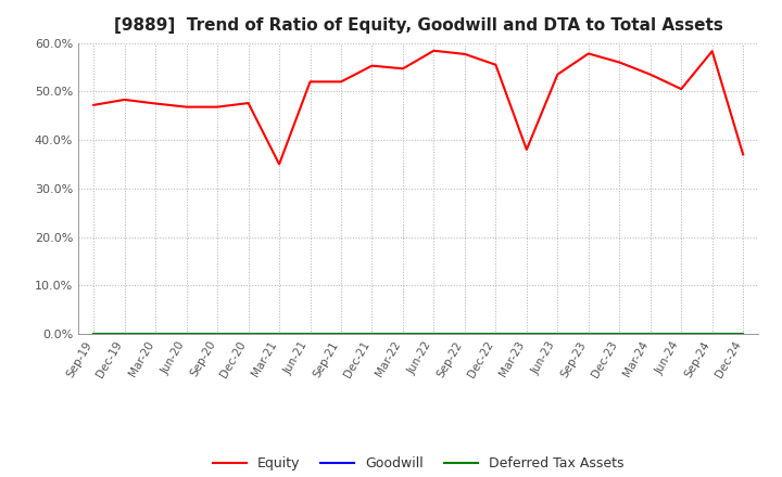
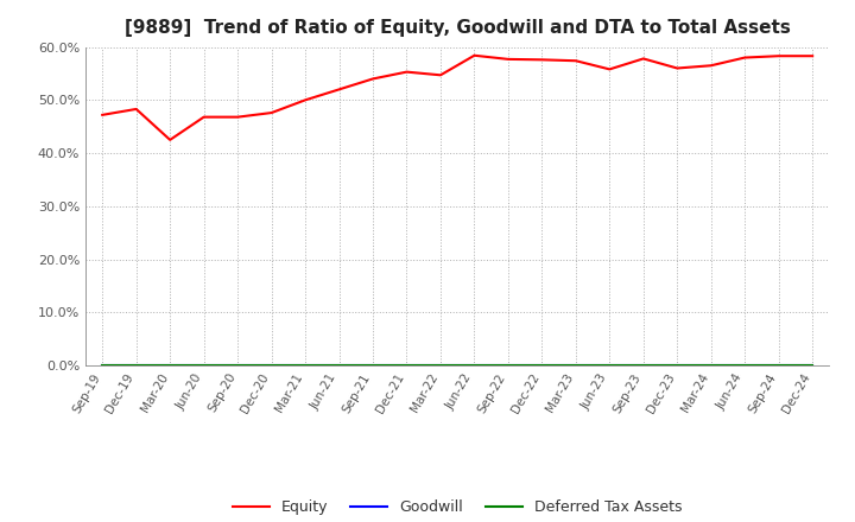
Equity/Mar-20: 47.5% -> 42.5%
Equity/Mar-21: 35.0% -> 50.0%
Equity/Sep-21: 52.0% -> 54.0%
Equity/Dec-22: 55.5% -> 57.6%
Equity/Mar-23: 38.0% -> 57.4%
Equity/Jun-23: 53.5% -> 55.8%
Equity/Mar-24: 53.5% -> 56.5%
Equity/Jun-24: 50.5% -> 58.0%
Equity/Dec-24: 37.0% -> 58.3%
